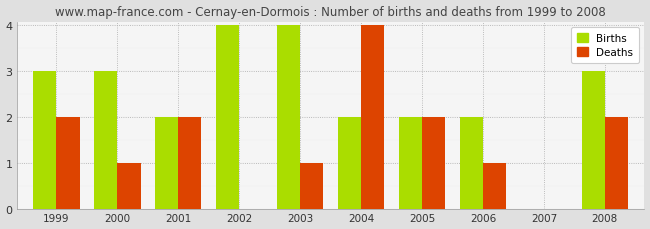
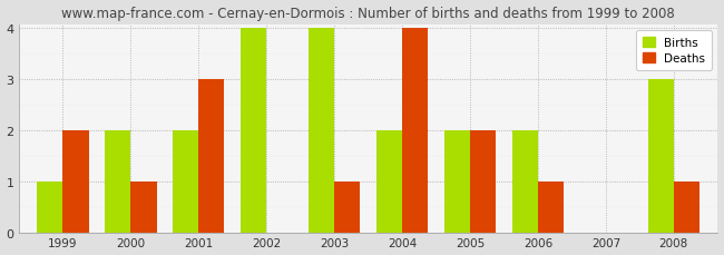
Births/1999: 3 -> 1
Births/2000: 3 -> 2
Deaths/2001: 2 -> 3
Deaths/2008: 2 -> 1
